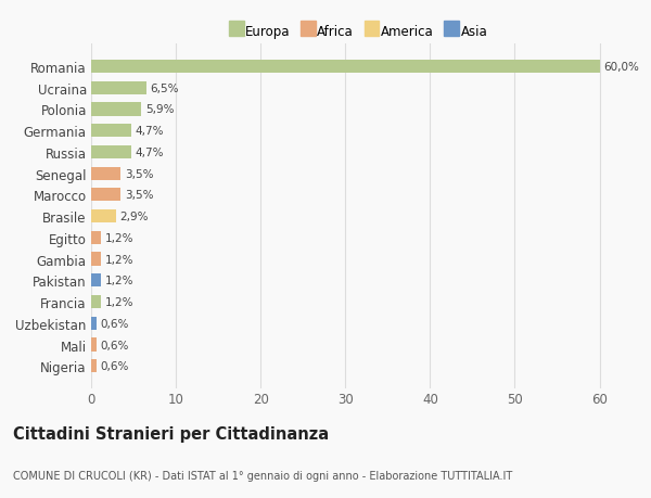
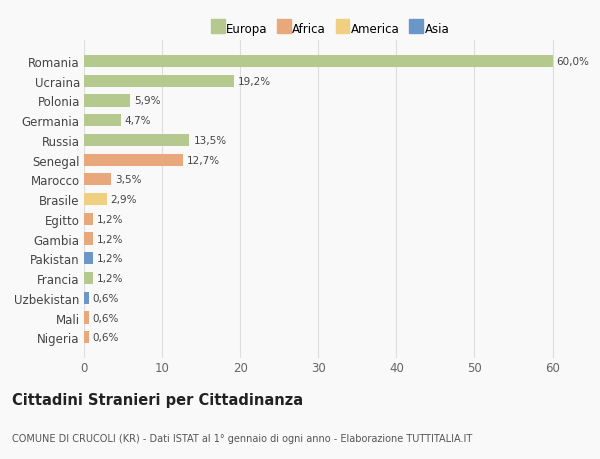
Ucraina: 6,5% -> 19,2%
Russia: 4,7% -> 13,5%
Senegal: 3,5% -> 12,7%
